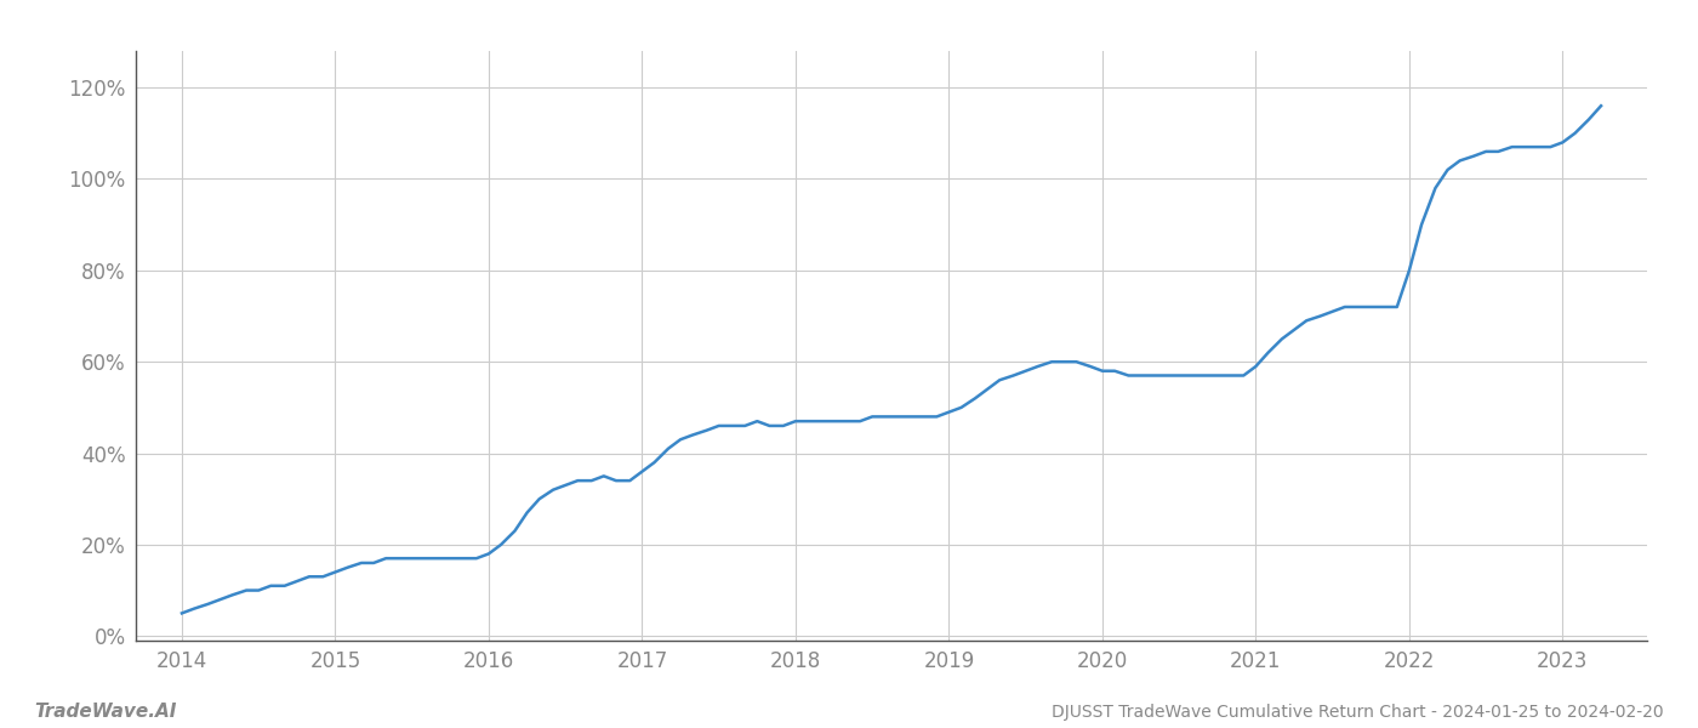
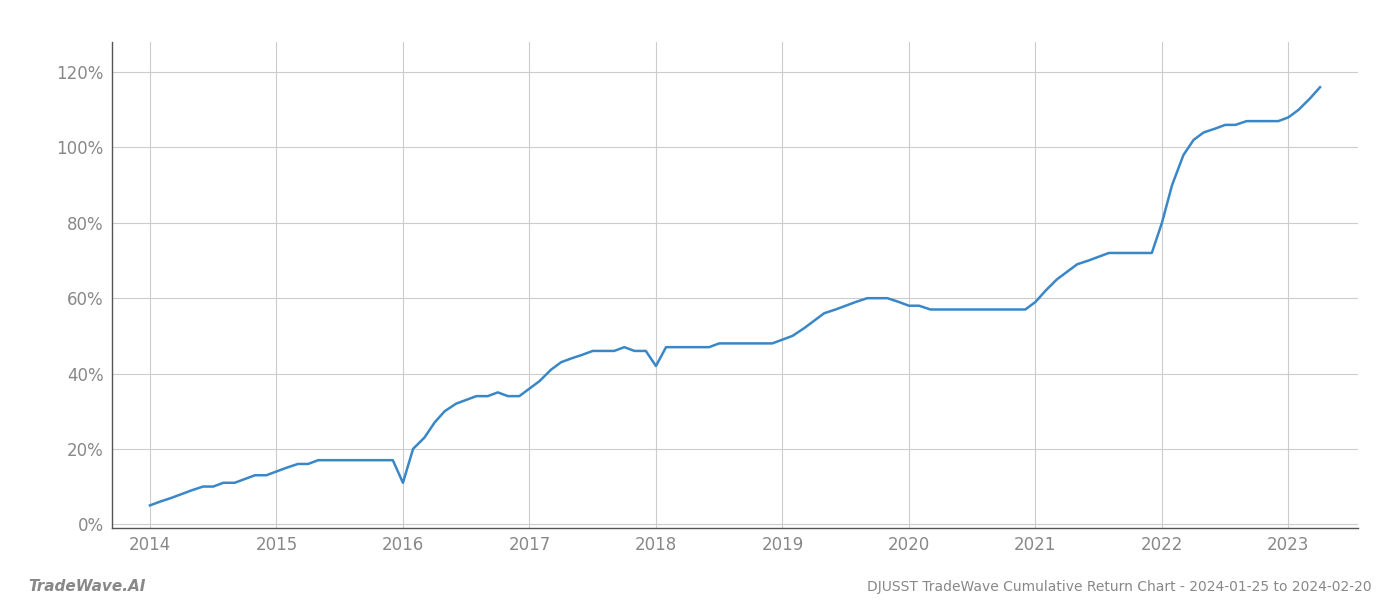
2016: 18% -> 11%
2018: 47% -> 42%
